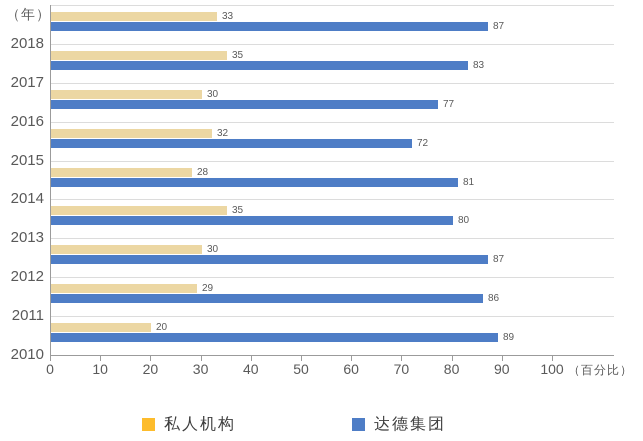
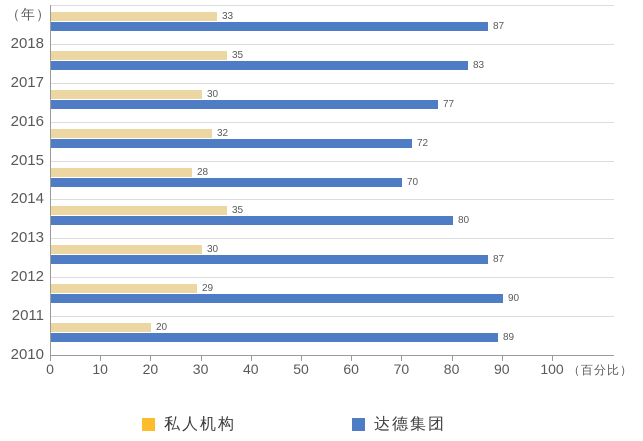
达德集团/2014: 81 -> 70
达德集团/2011: 86 -> 90
